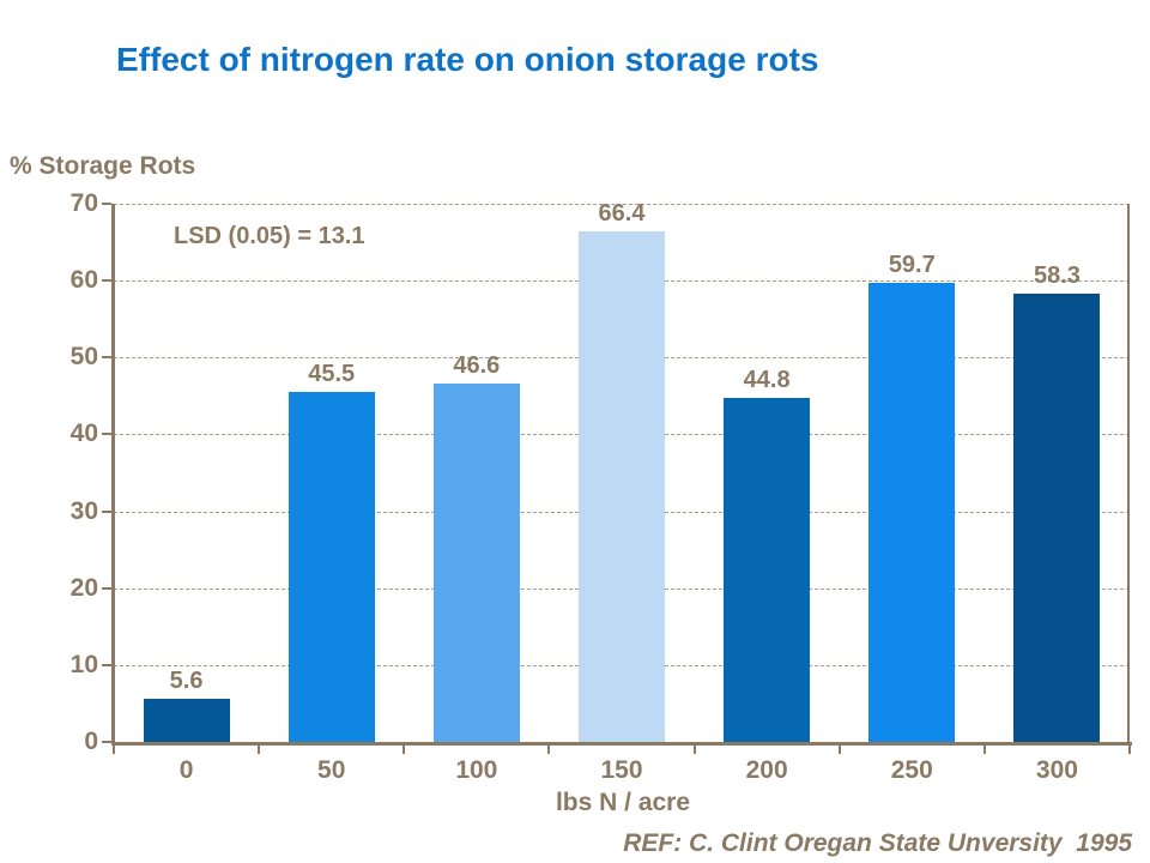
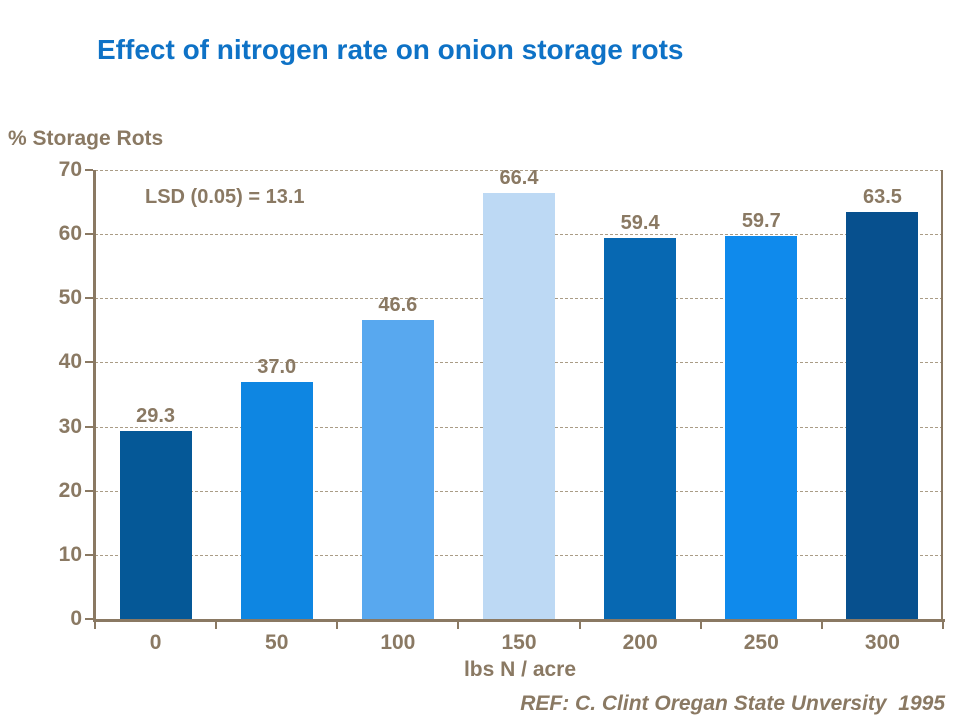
0: 5.6 -> 29.3
50: 45.5 -> 37.0
200: 44.8 -> 59.4
300: 58.3 -> 63.5
